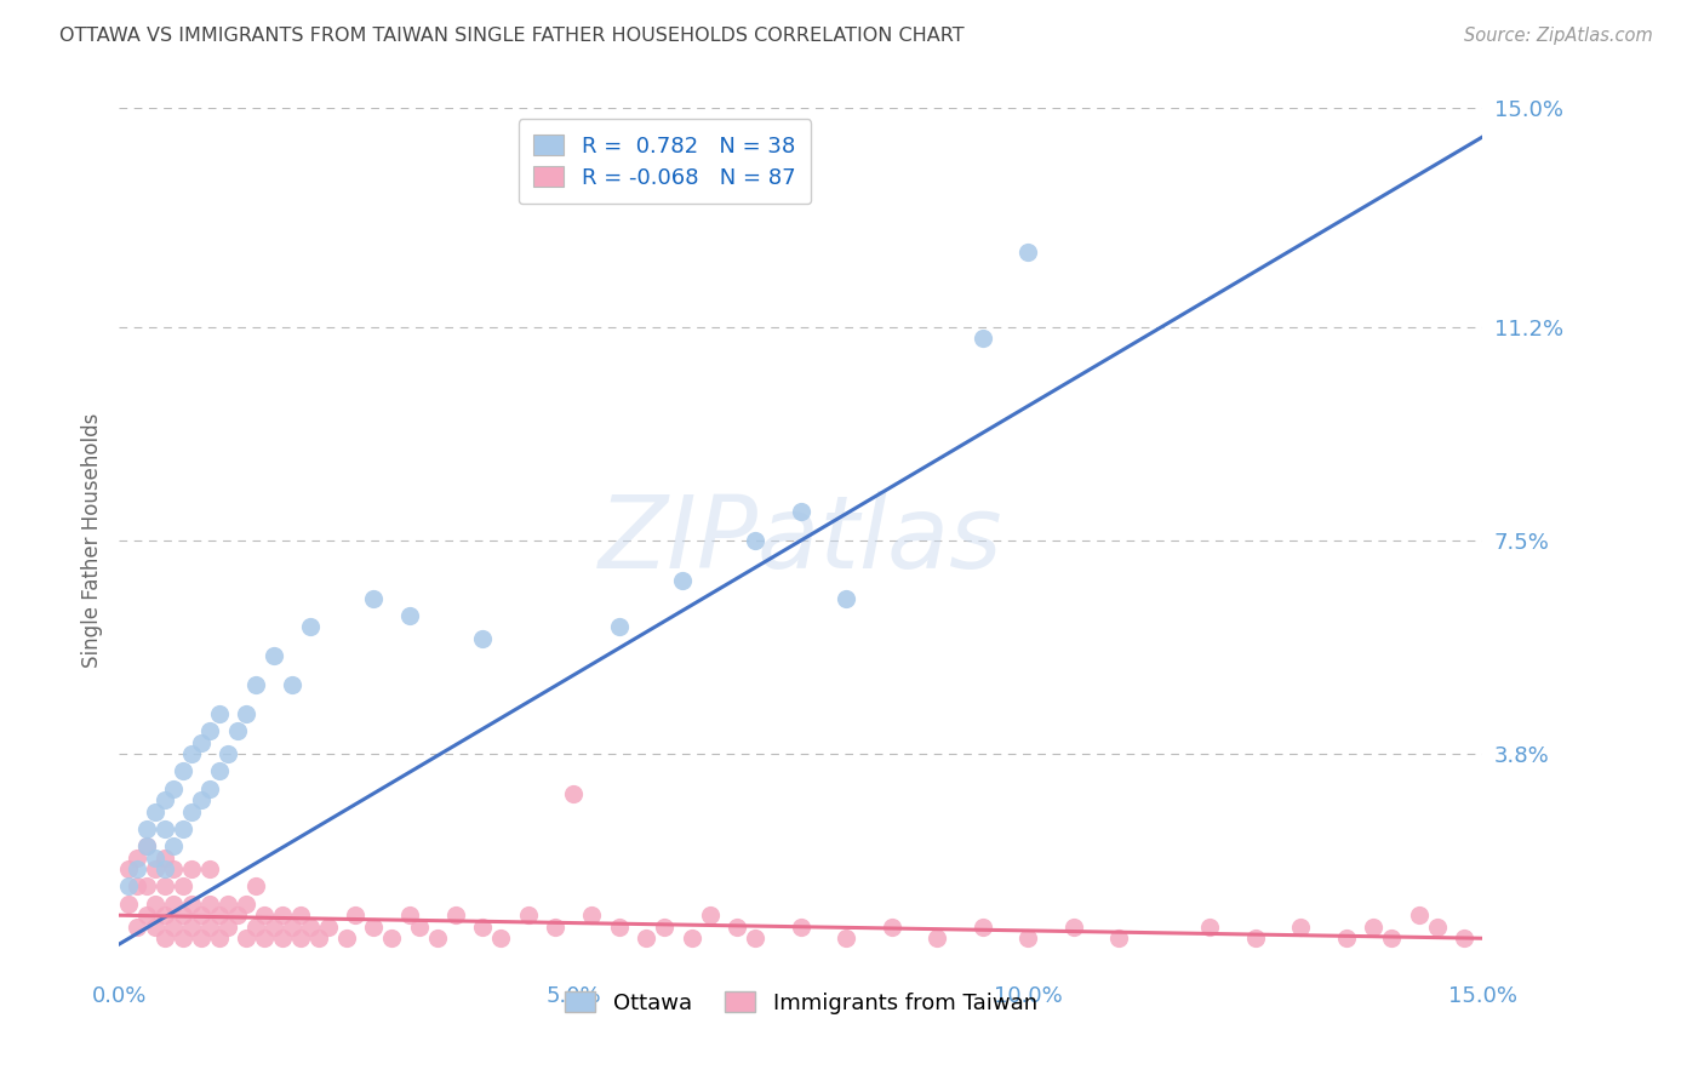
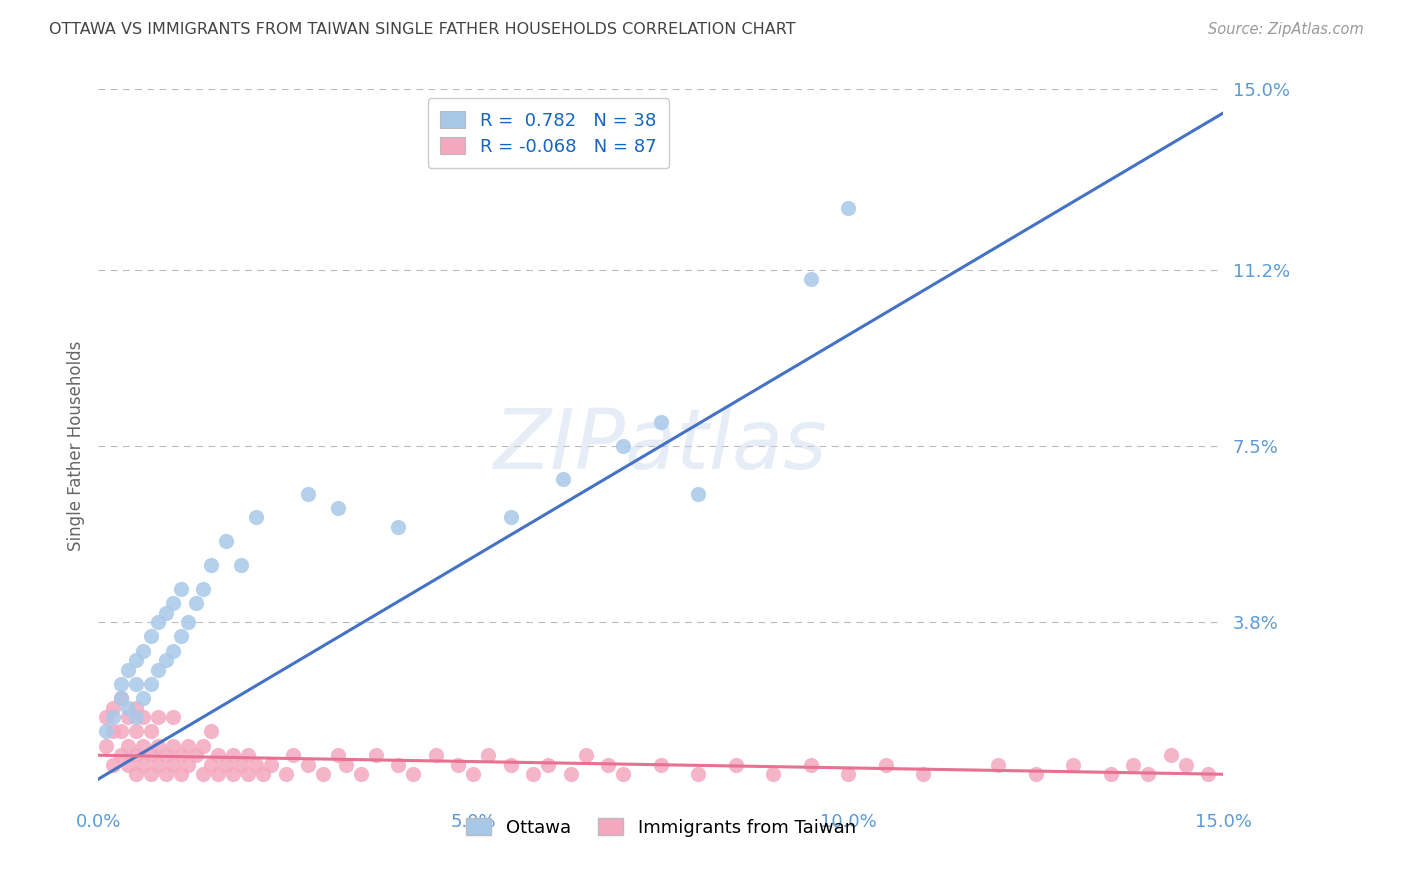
Immigrants from Taiwan/5.0%: 3.1% -> 0.6%
